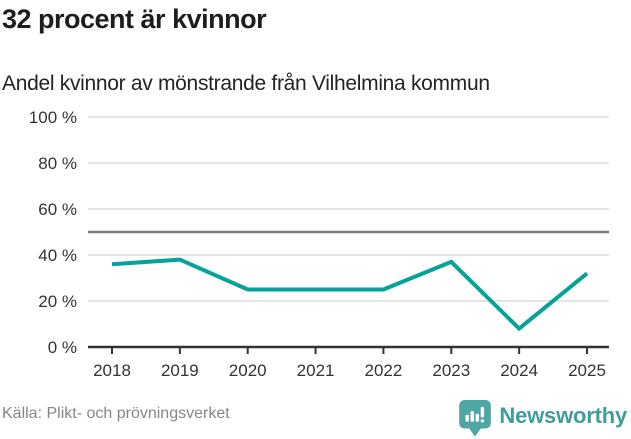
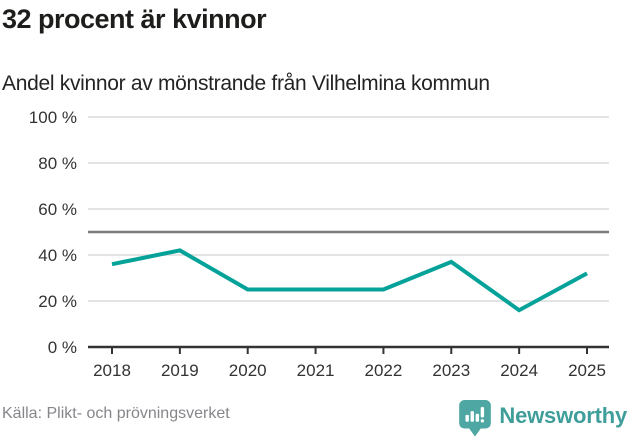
2019: 38% -> 42%
2024: 8% -> 16%
